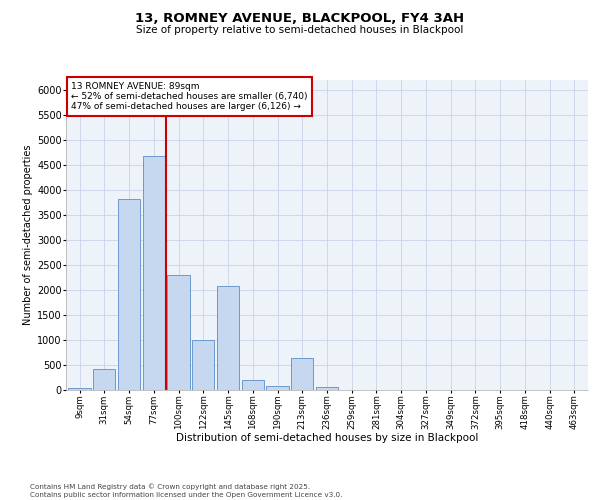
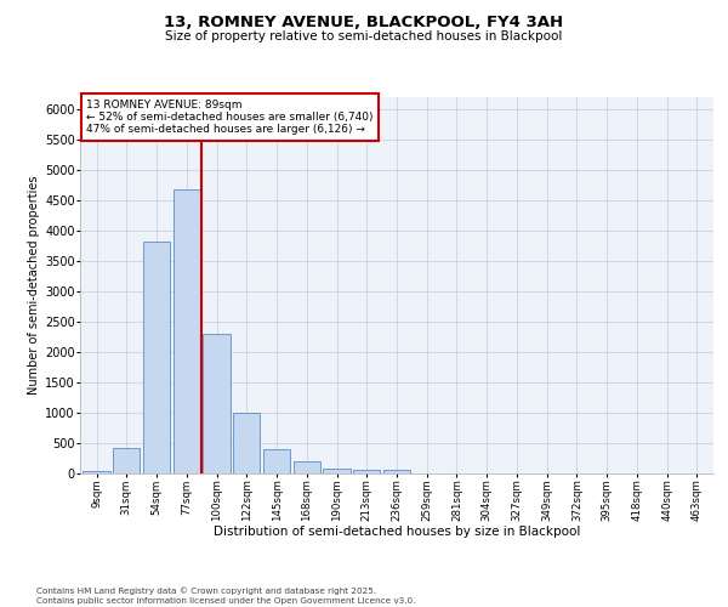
145sqm: 2080 -> 410
213sqm: 640 -> 60
